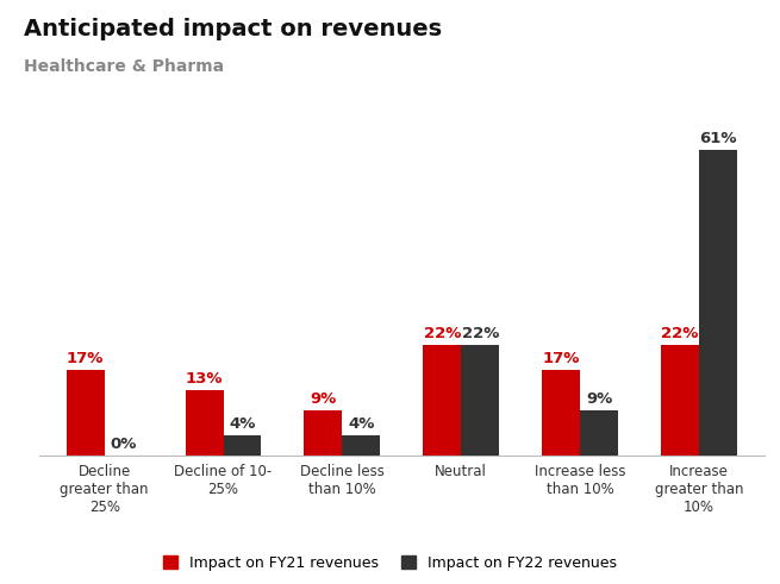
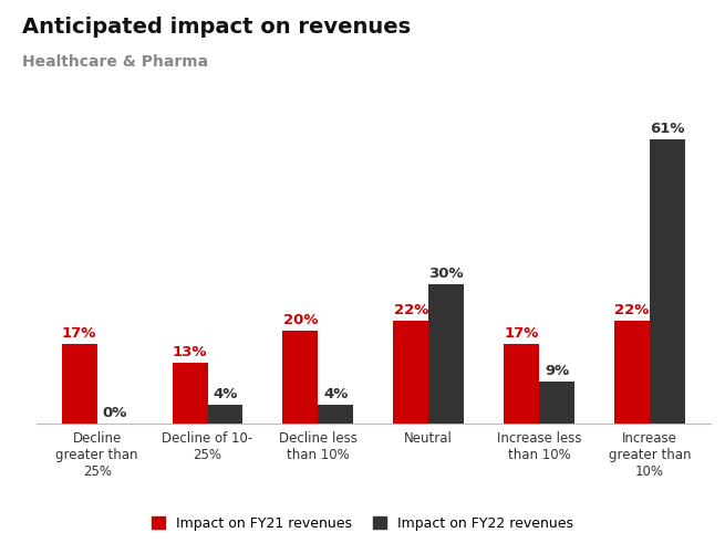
Impact on FY21 revenues/Decline less than 10%: 9% -> 20%
Impact on FY22 revenues/Neutral: 22% -> 30%
